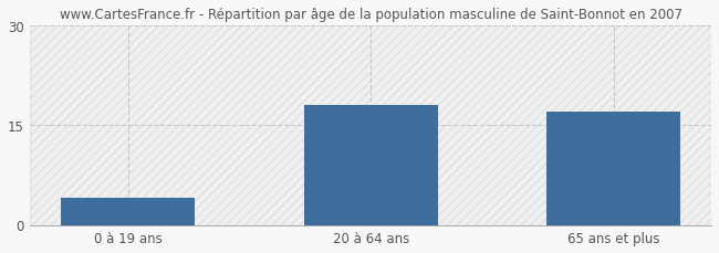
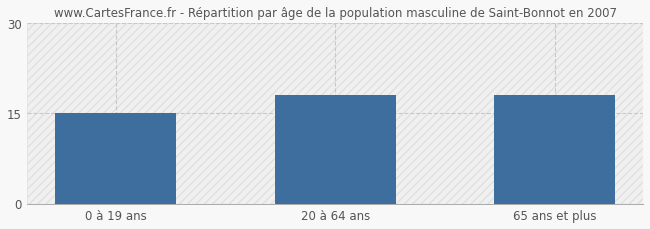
0 à 19 ans: 4 -> 15
65 ans et plus: 17 -> 18
